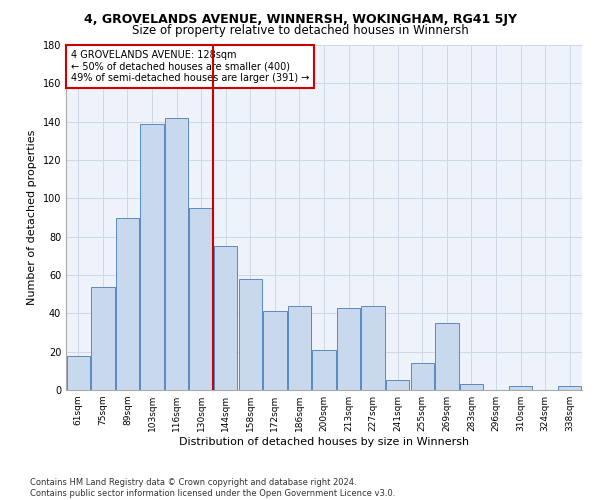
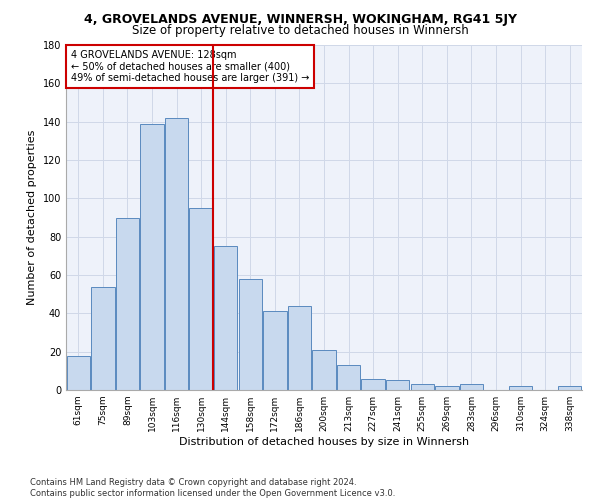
213sqm: 43 -> 13
227sqm: 44 -> 6
255sqm: 14 -> 3
269sqm: 35 -> 2
